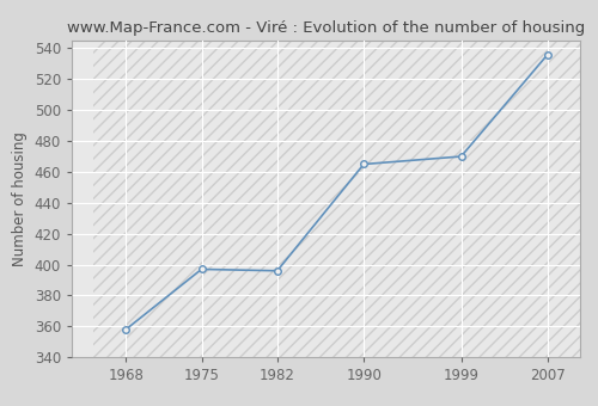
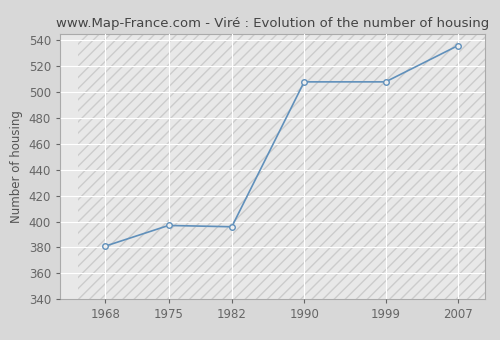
1968: 358 -> 381
1990: 465 -> 508
1999: 470 -> 508
